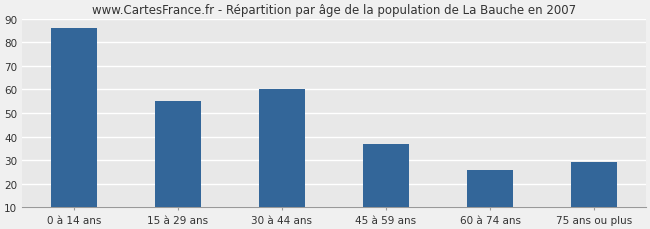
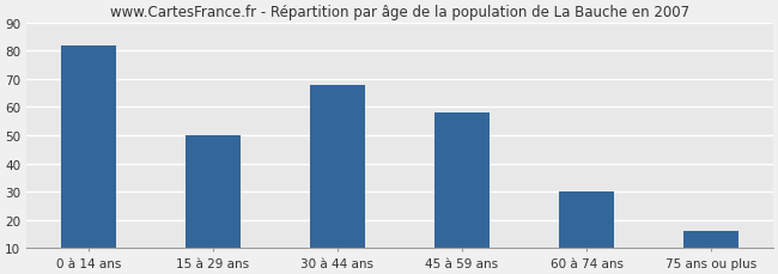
0 à 14 ans: 86 -> 82
15 à 29 ans: 55 -> 50
30 à 44 ans: 60 -> 68
45 à 59 ans: 37 -> 58
60 à 74 ans: 26 -> 30
75 ans ou plus: 29 -> 16
